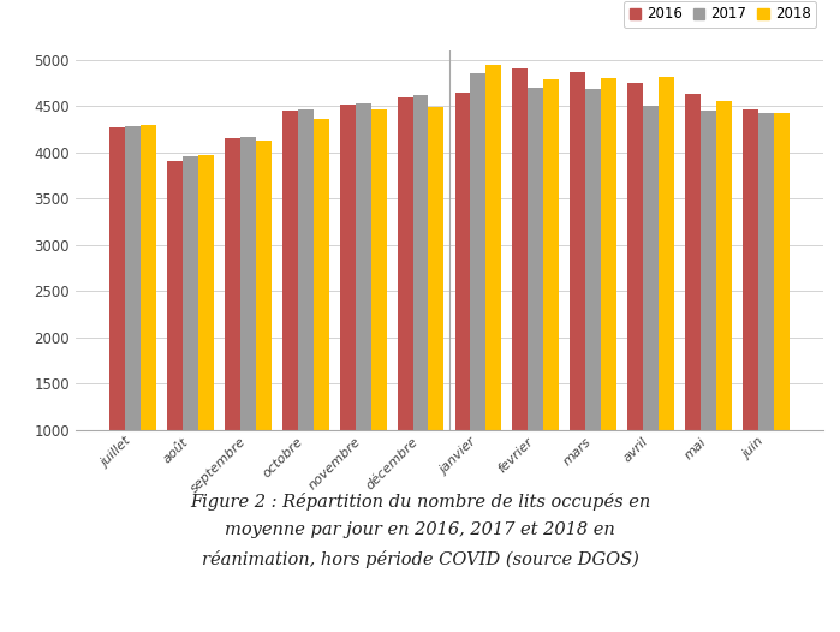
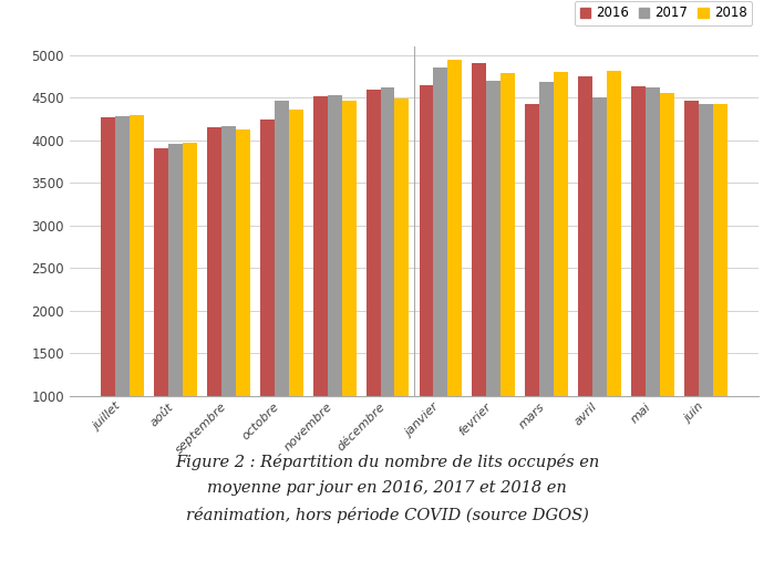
2016/octobre: 4450 -> 4240
2016/mars: 4870 -> 4420
2017/mai: 4450 -> 4620
